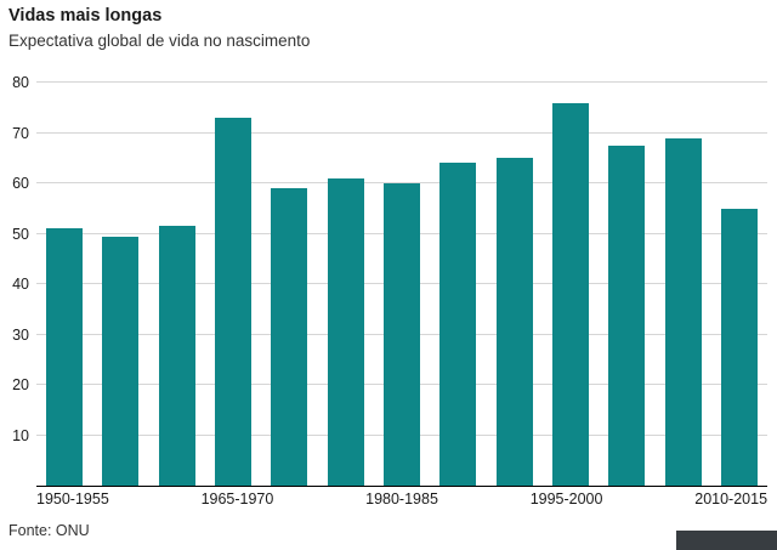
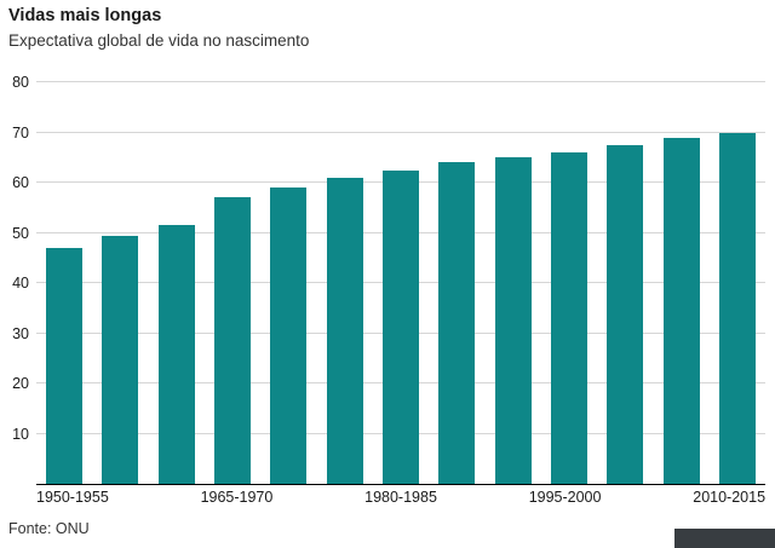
1950-1955: 51 -> 47
1965-1970: 73 -> 57
1980-1985: 60 -> 62
1995-2000: 76 -> 66
2010-2015: 55 -> 70
